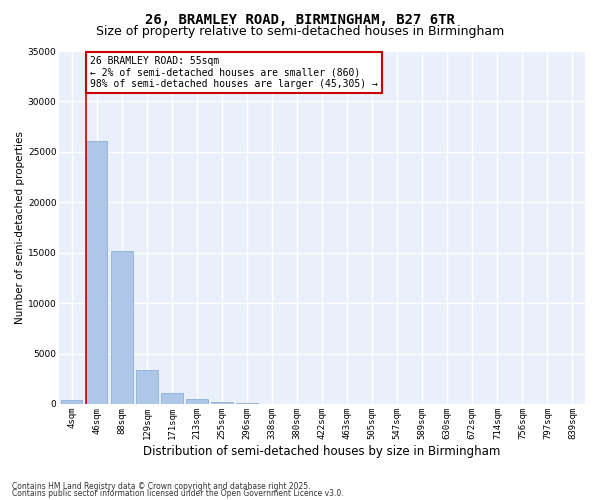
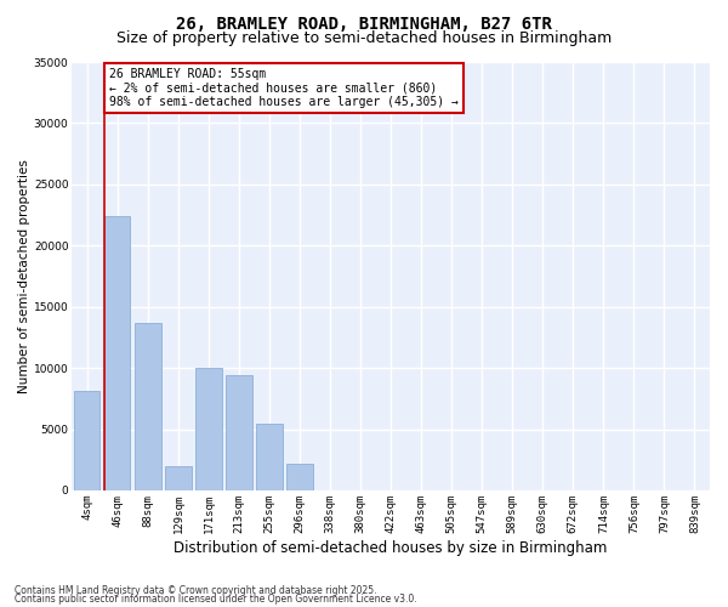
4sqm: 400 -> 8100
46sqm: 26100 -> 22400
88sqm: 15200 -> 13700
129sqm: 3400 -> 2000
171sqm: 1000 -> 10000
213sqm: 500 -> 9400
255sqm: 200 -> 5400
296sqm: 100 -> 2200
